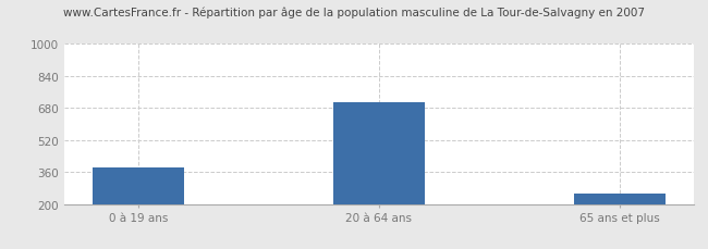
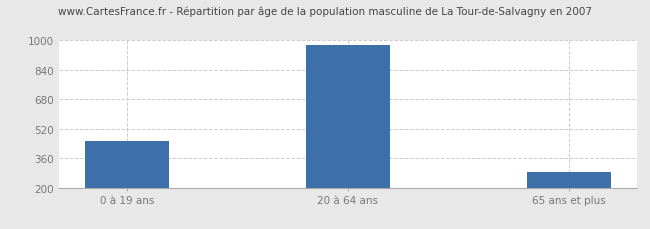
0 à 19 ans: 380 -> 460
20 à 64 ans: 710 -> 980
65 ans et plus: 250 -> 280
